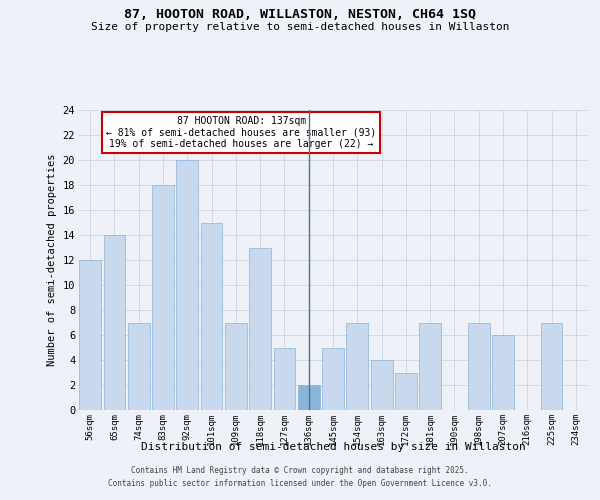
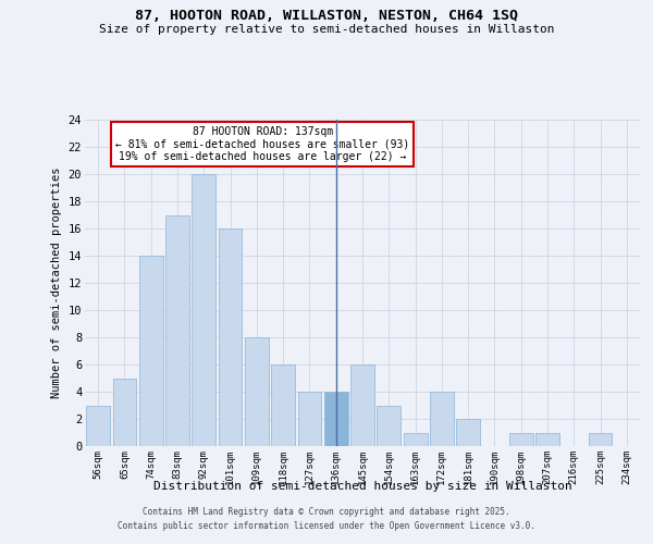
56sqm: 12 -> 3
65sqm: 14 -> 5
74sqm: 7 -> 14
83sqm: 18 -> 17
101sqm: 15 -> 16
109sqm: 7 -> 8
118sqm: 13 -> 6
127sqm: 5 -> 4
136sqm: 2 -> 4
145sqm: 5 -> 6
154sqm: 7 -> 3
163sqm: 4 -> 1
172sqm: 3 -> 4
181sqm: 7 -> 2
198sqm: 7 -> 1
207sqm: 6 -> 1
225sqm: 7 -> 1
